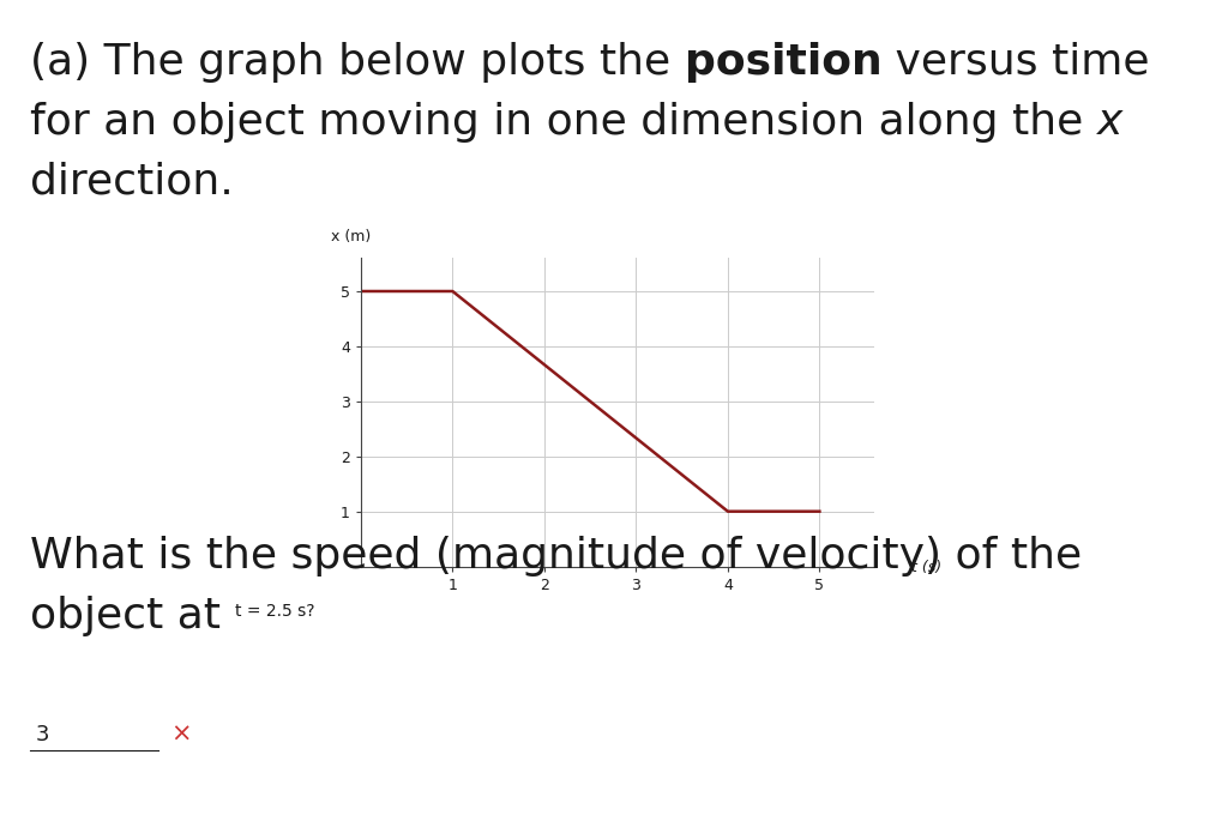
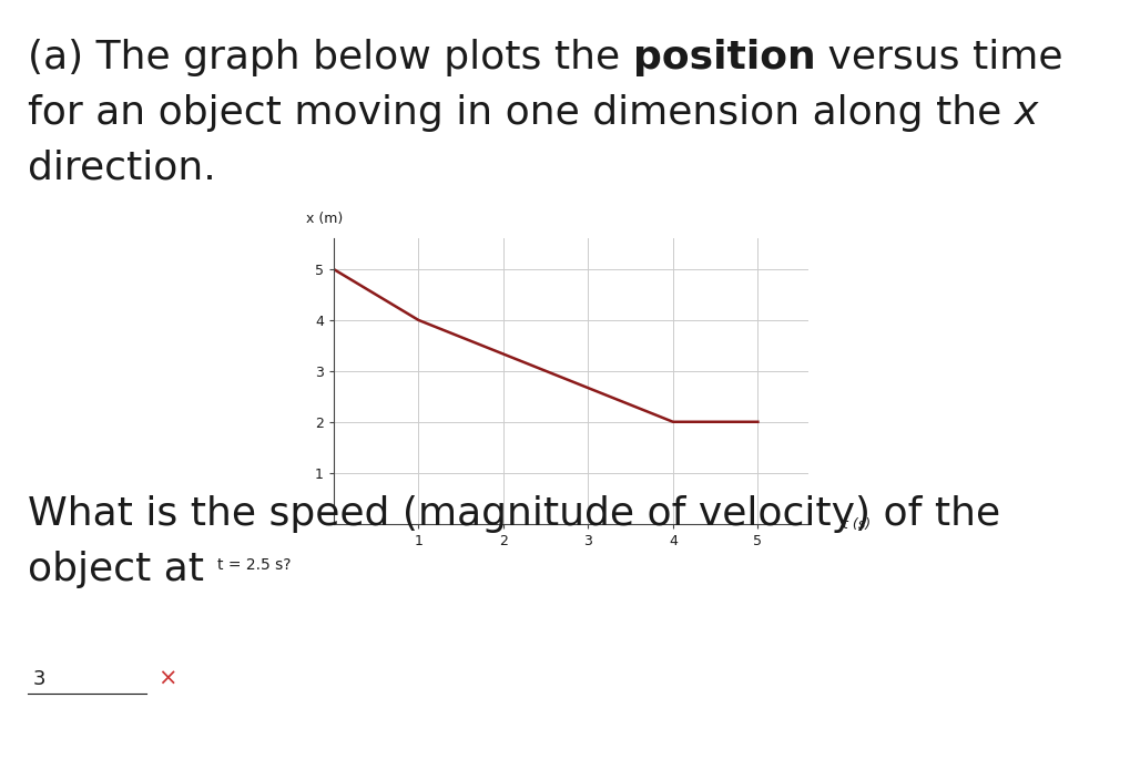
1: 5 -> 4
4: 1 -> 2
5: 1 -> 2
